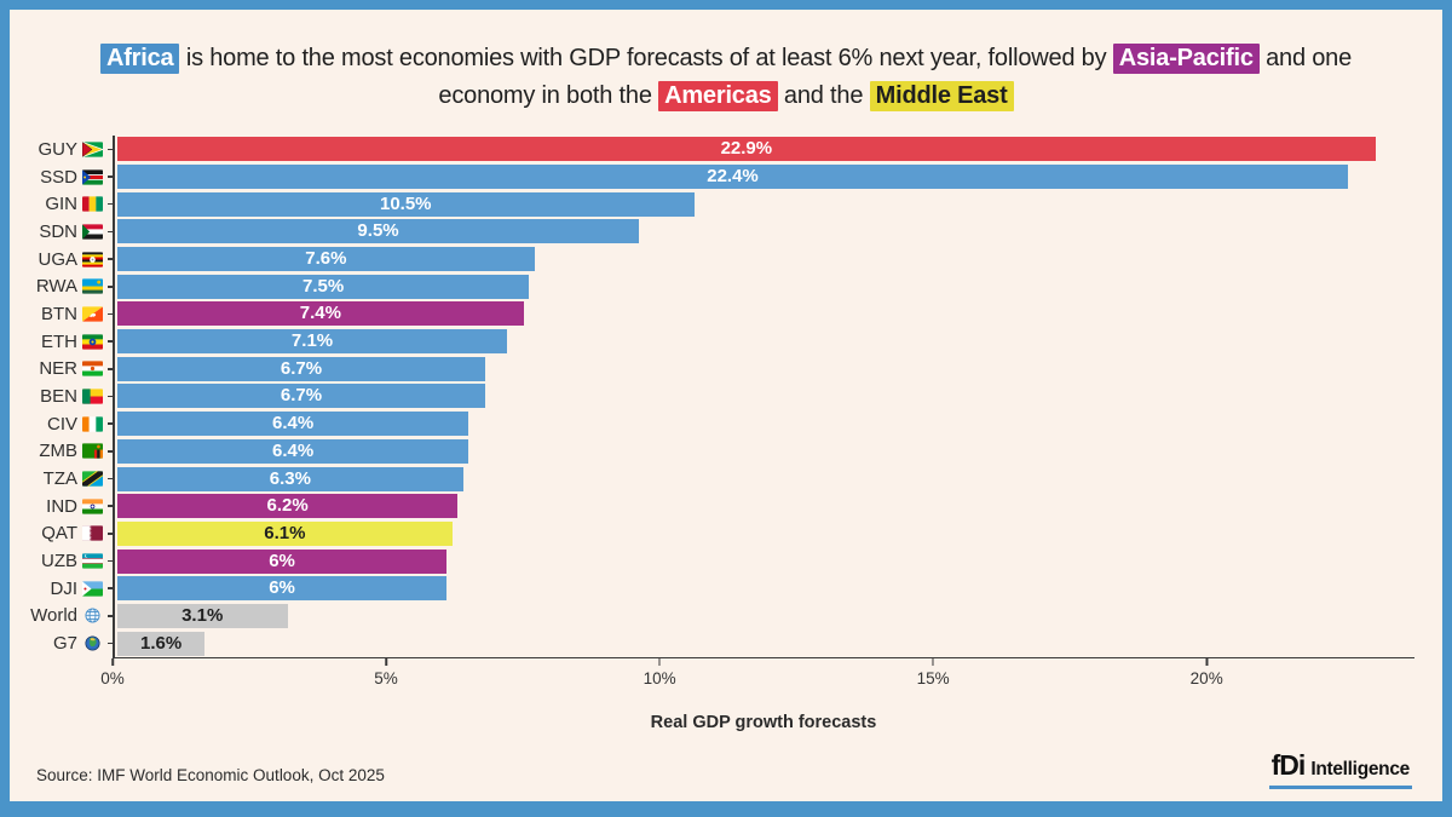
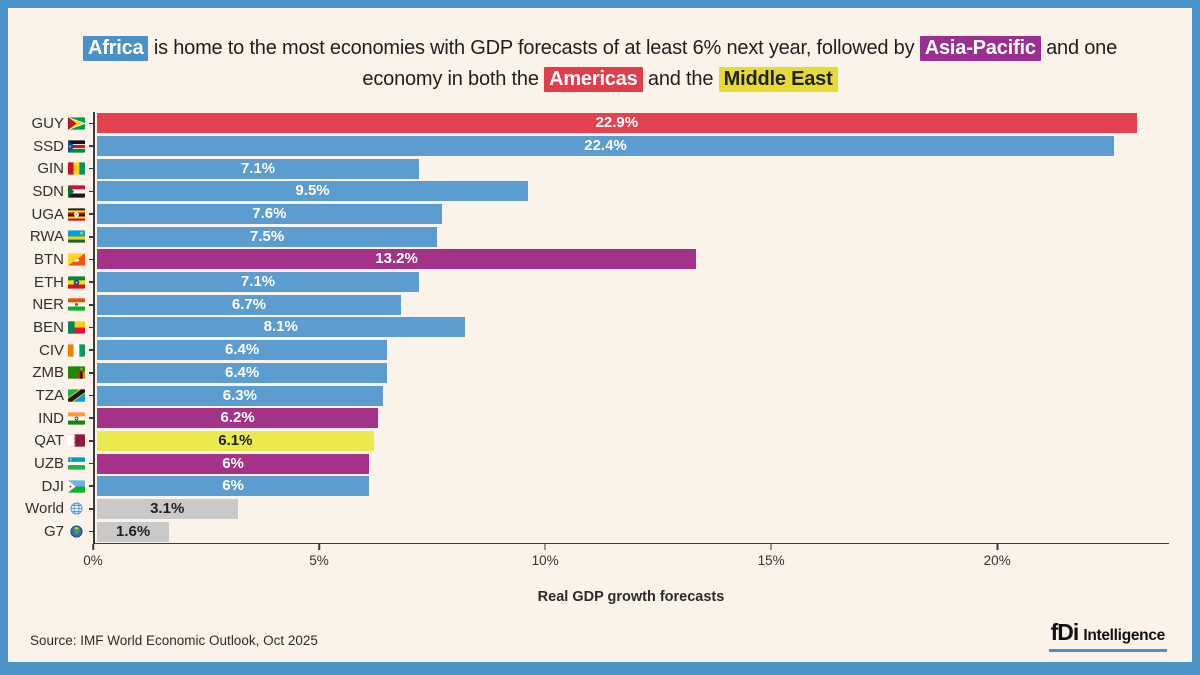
GIN: 10.5% -> 7.1%
BTN: 7.4% -> 13.2%
BEN: 6.7% -> 8.1%
